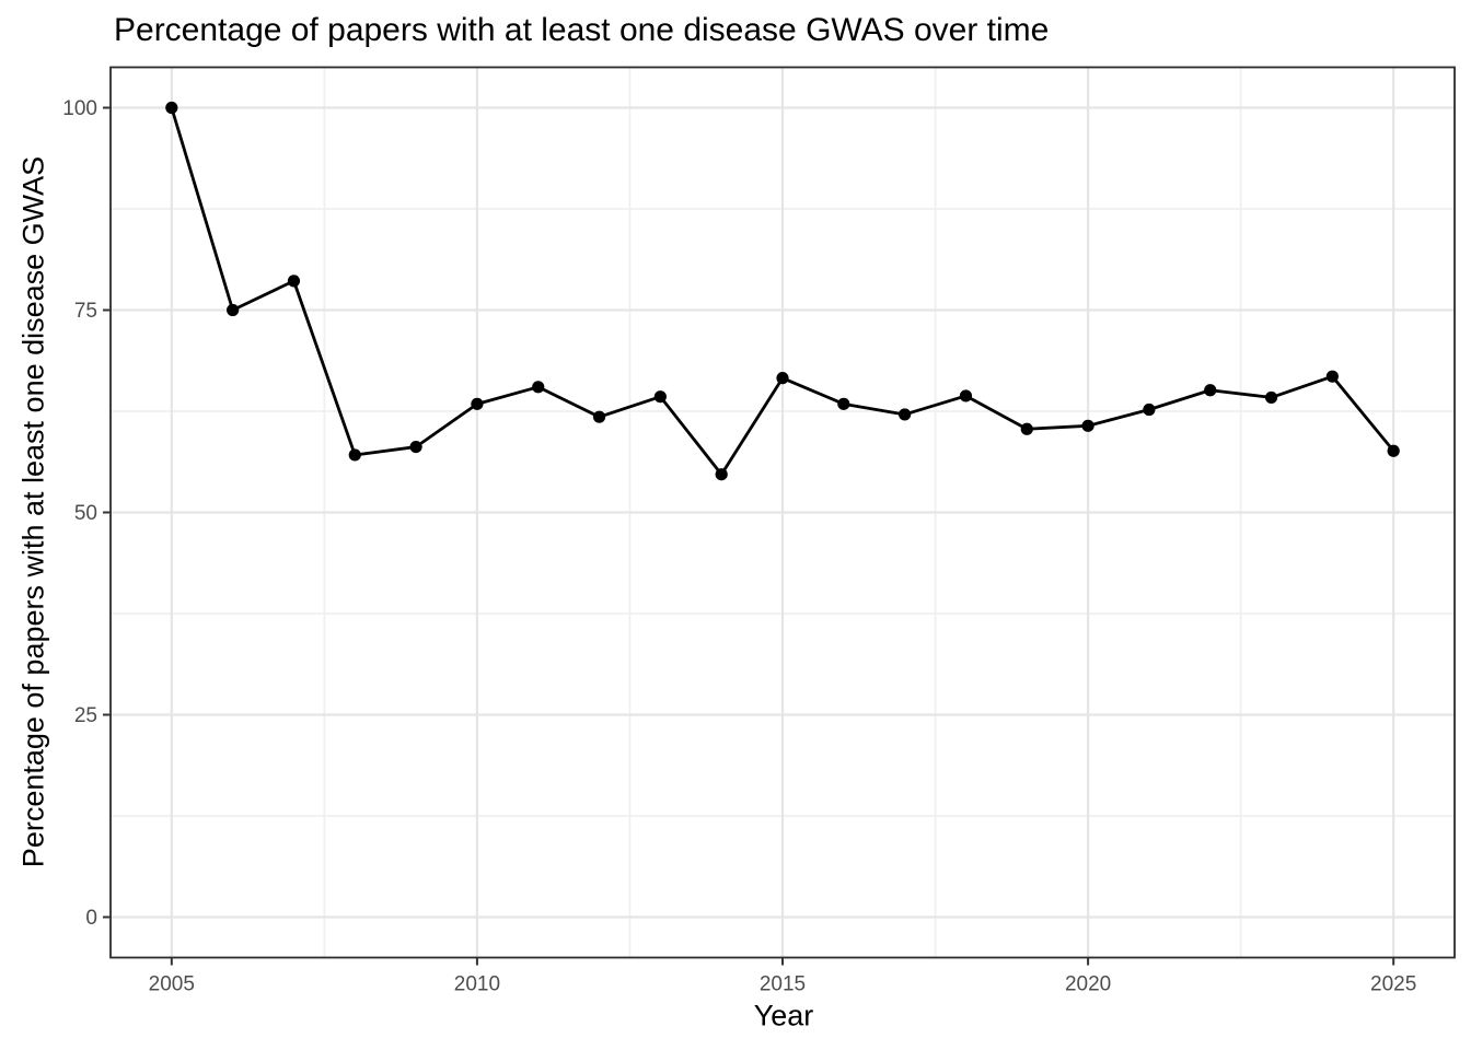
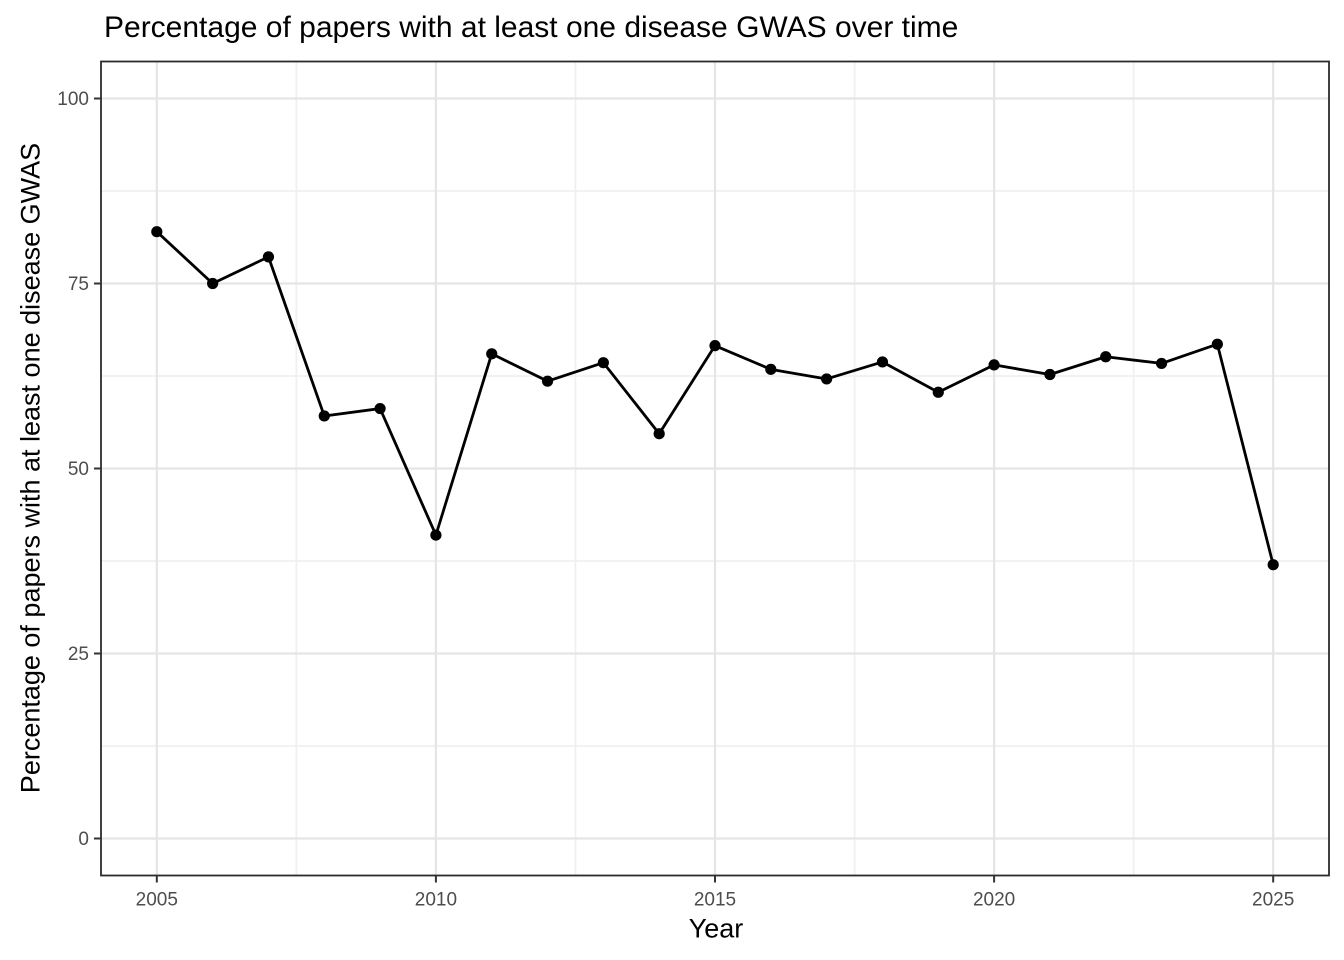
2005: 100 -> 82
2010: 63 -> 41
2020: 61 -> 64
2025: 58 -> 37
